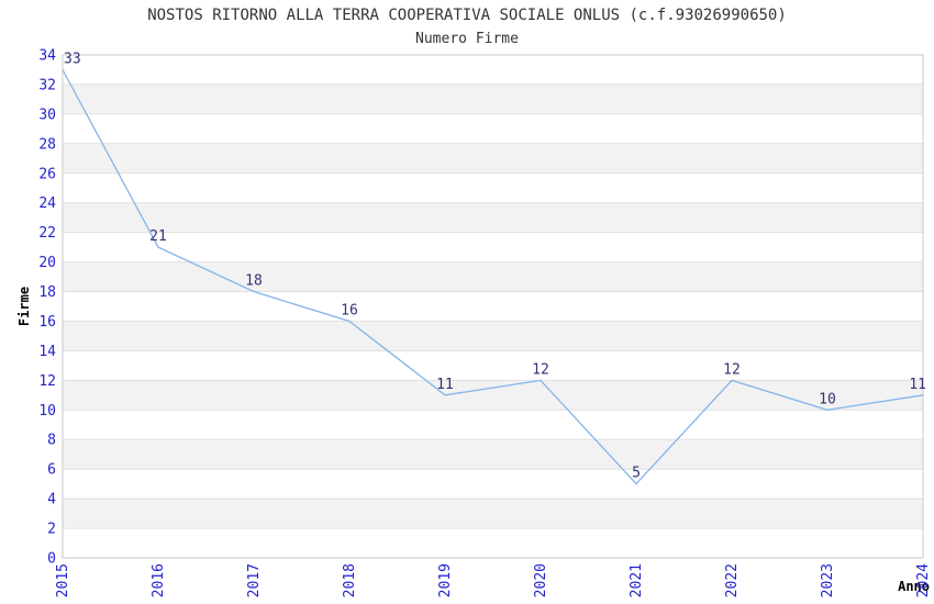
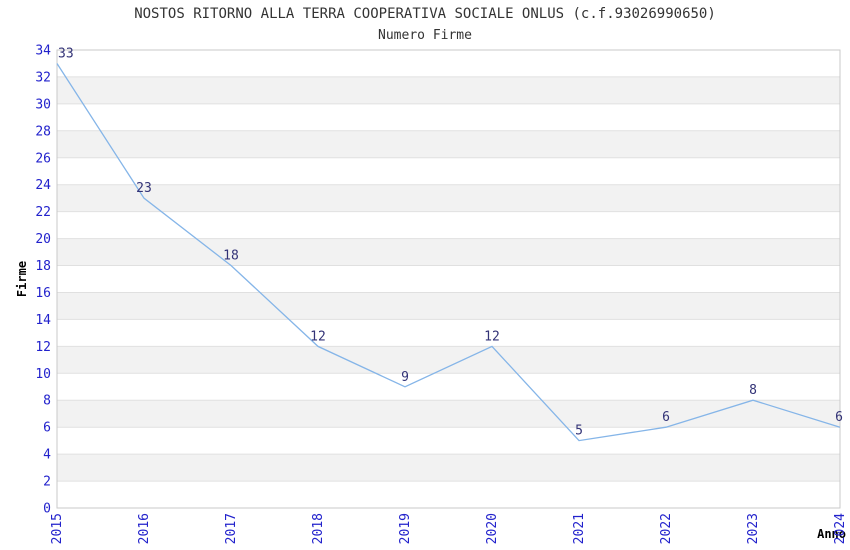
2016: 21 -> 23
2018: 16 -> 12
2019: 11 -> 9
2022: 12 -> 6
2023: 10 -> 8
2024: 11 -> 6
